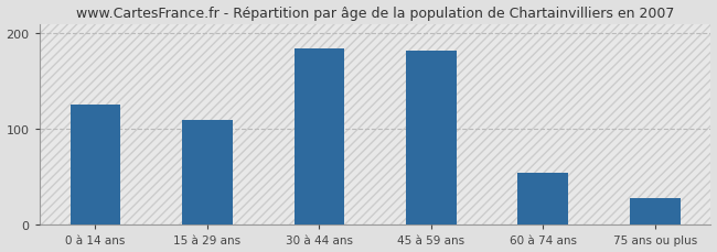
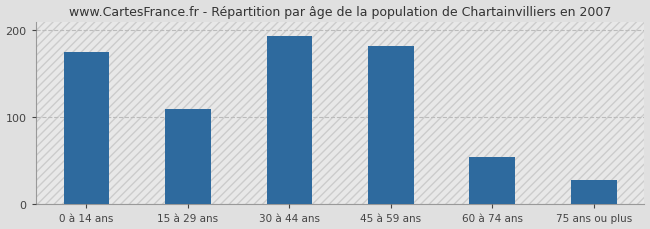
0 à 14 ans: 126 -> 175
30 à 44 ans: 184 -> 193
